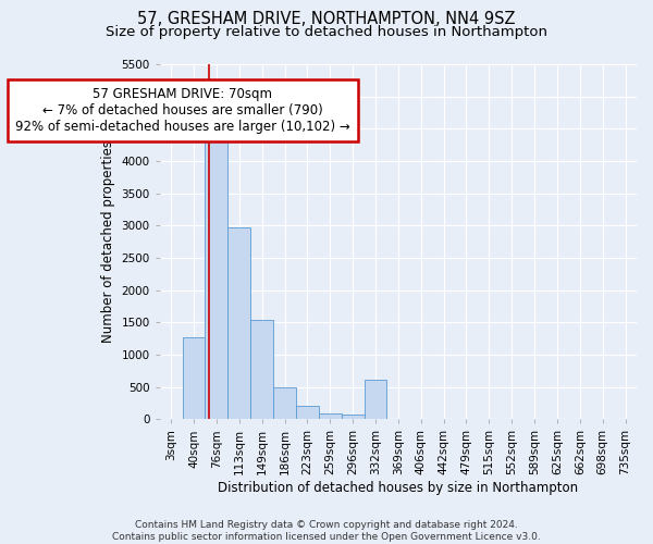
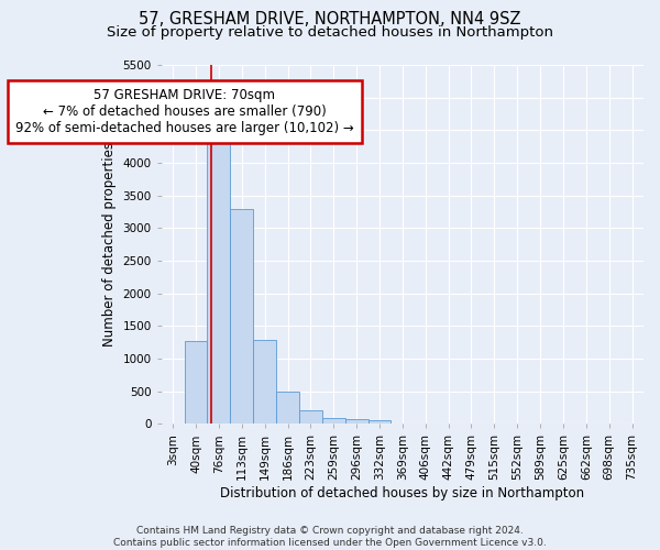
113sqm: 2980 -> 3300
149sqm: 1540 -> 1280
332sqm: 620 -> 60
